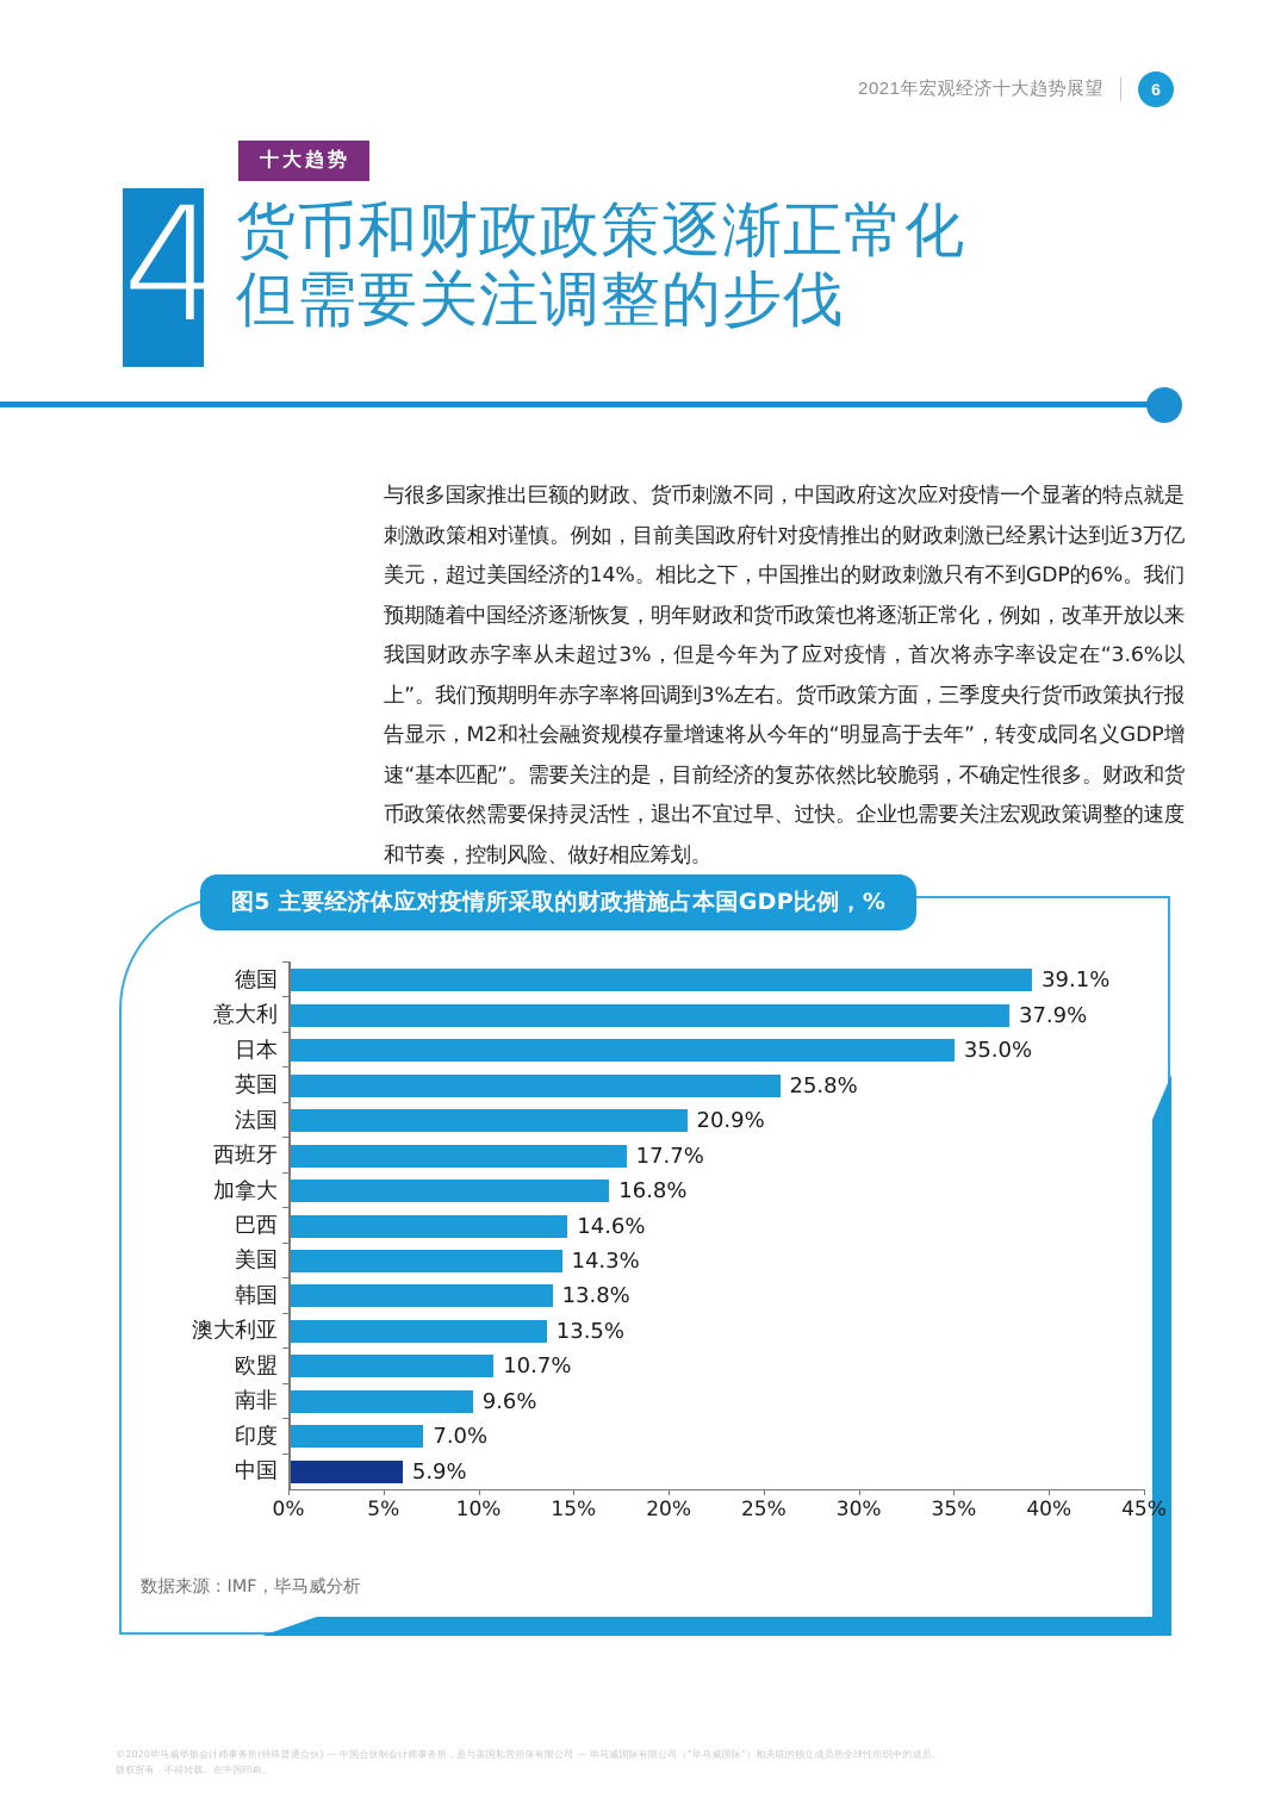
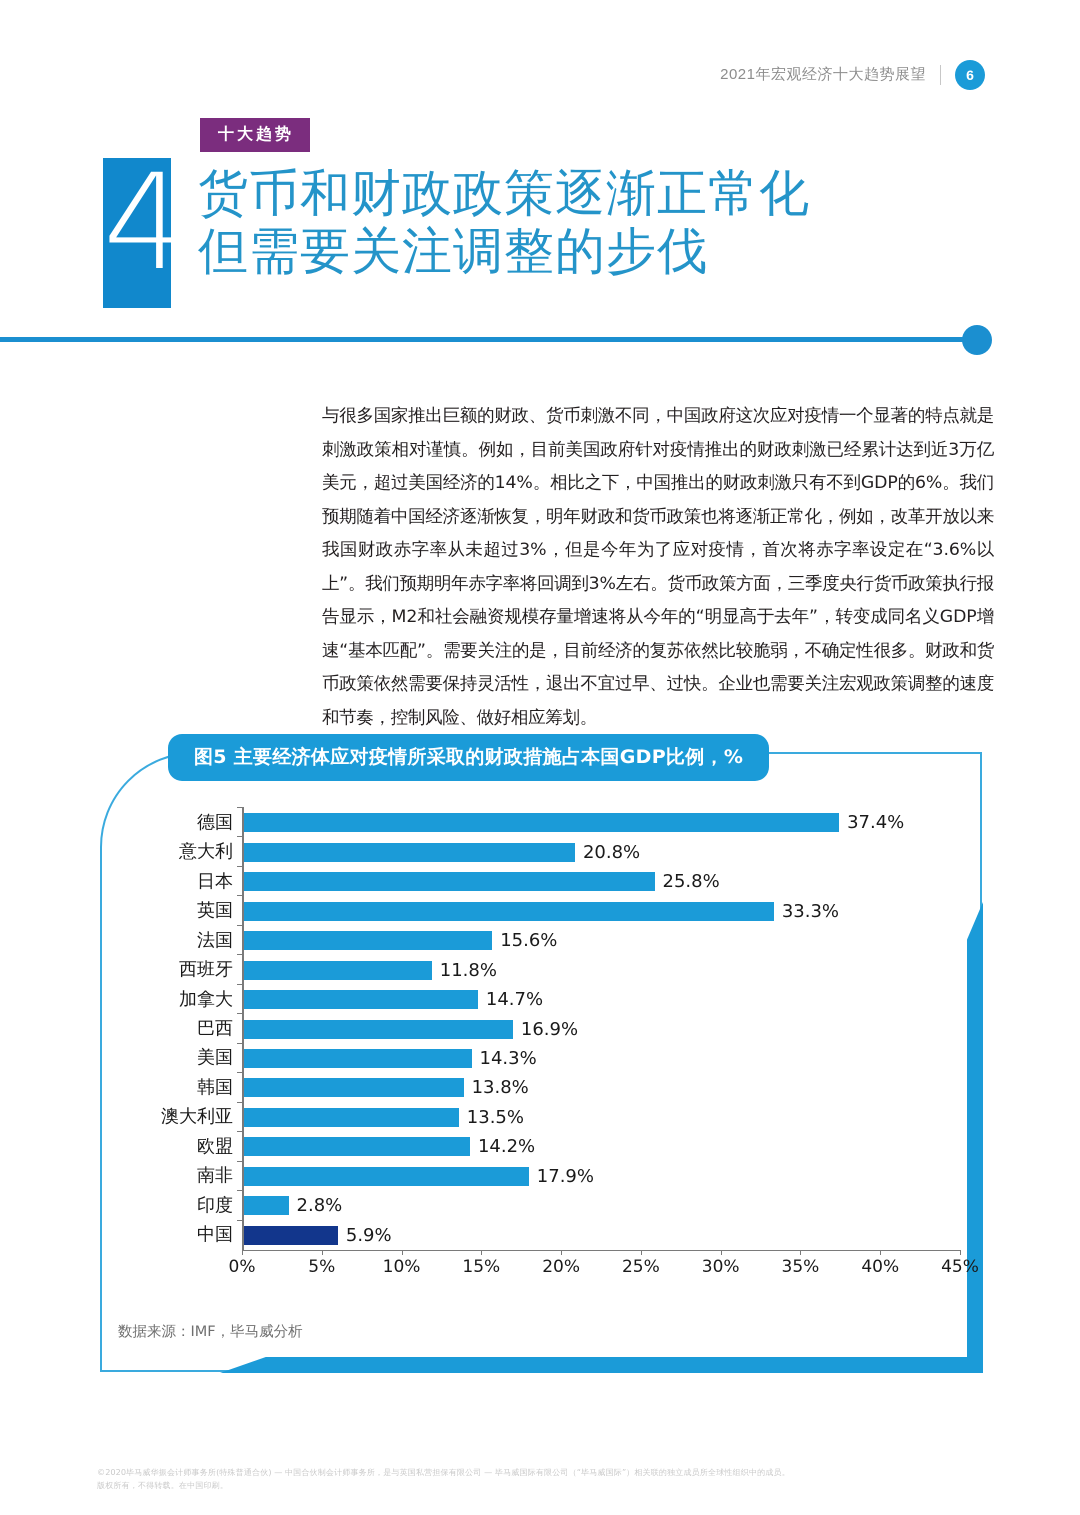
德国: 39.1% -> 37.4%
意大利: 37.9% -> 20.8%
日本: 35.0% -> 25.8%
英国: 25.8% -> 33.3%
法国: 20.9% -> 15.6%
西班牙: 17.7% -> 11.8%
加拿大: 16.8% -> 14.7%
巴西: 14.6% -> 16.9%
欧盟: 10.7% -> 14.2%
南非: 9.6% -> 17.9%
印度: 7.0% -> 2.8%
